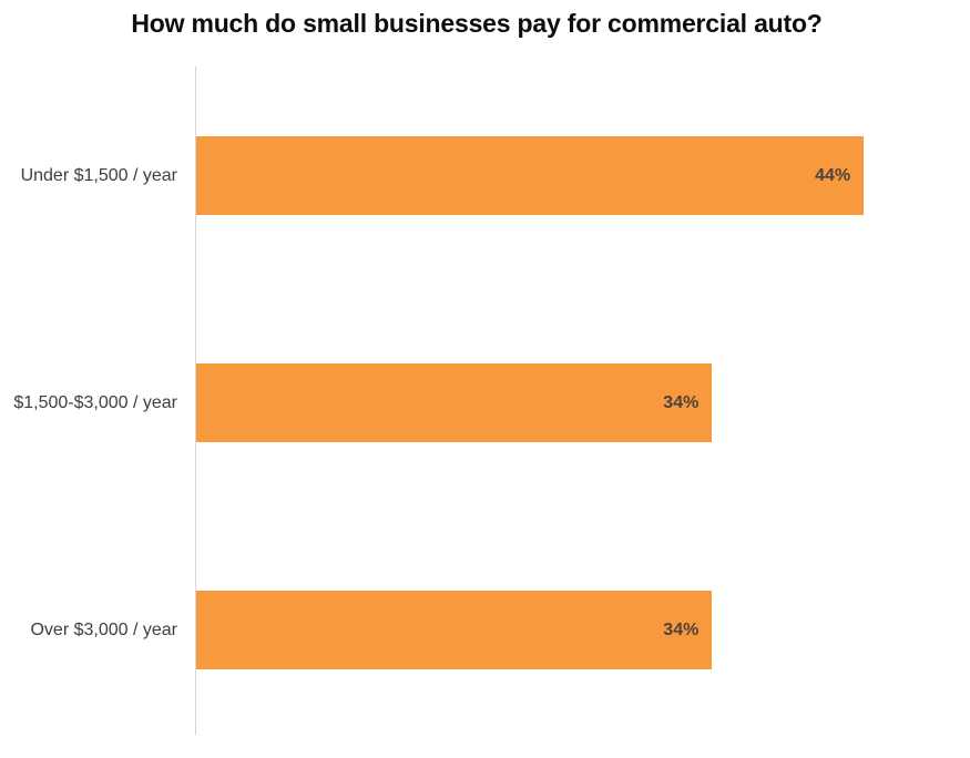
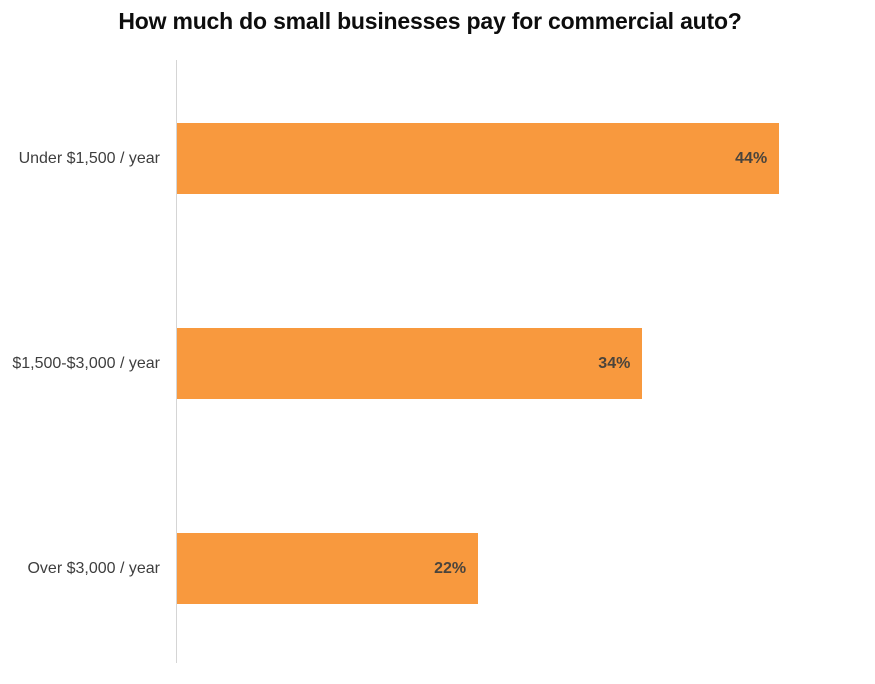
Over $3,000 / year: 34% -> 22%
